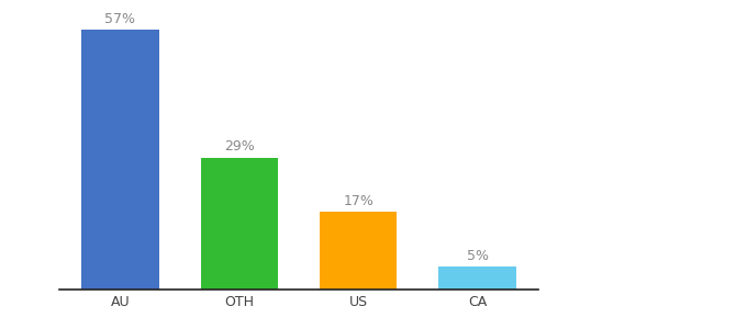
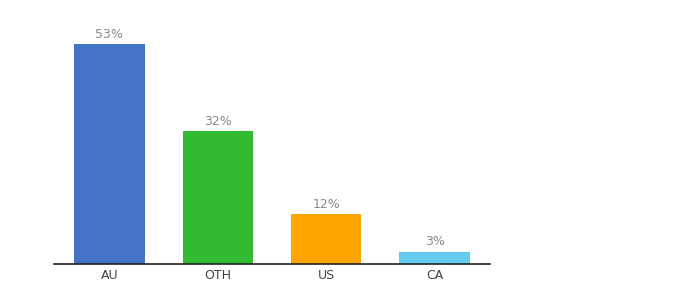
AU: 57% -> 53%
OTH: 29% -> 32%
US: 17% -> 12%
CA: 5% -> 3%
